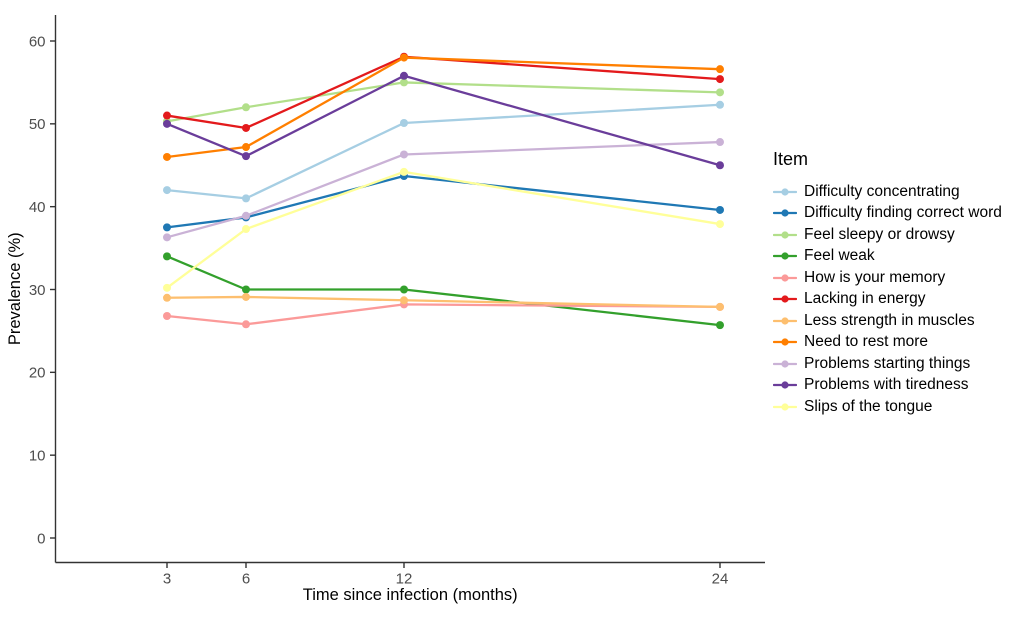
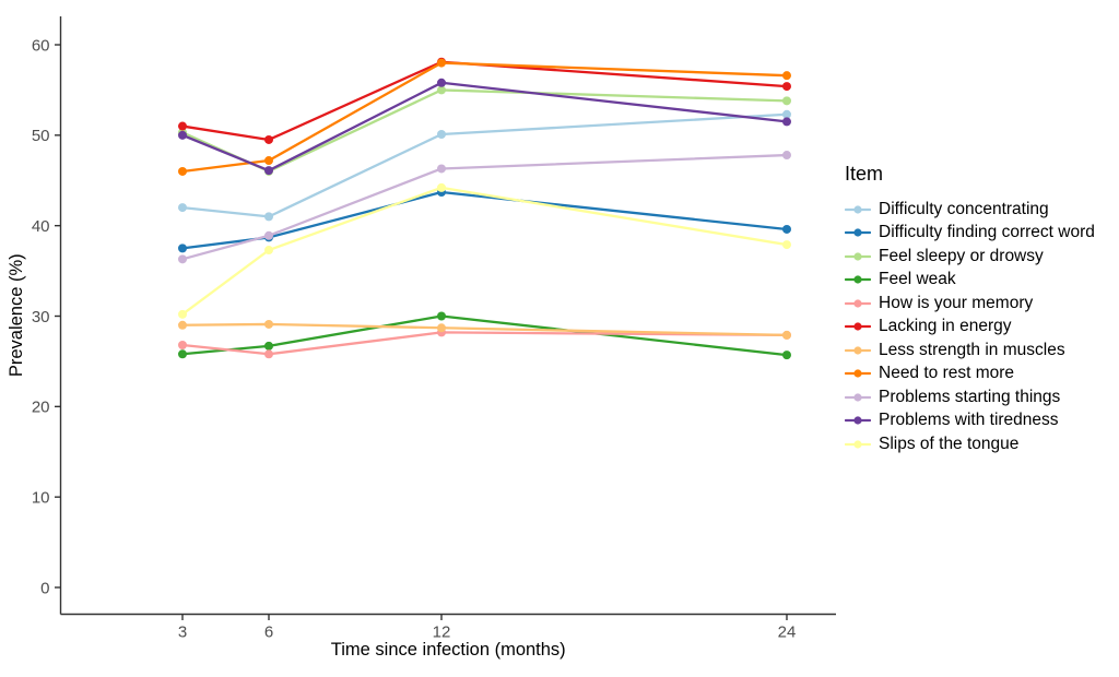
Feel weak/3: 34 -> 26
Feel sleepy or drowsy/6: 52 -> 46
Feel weak/6: 30 -> 27
Problems with tiredness/24: 45 -> 52
